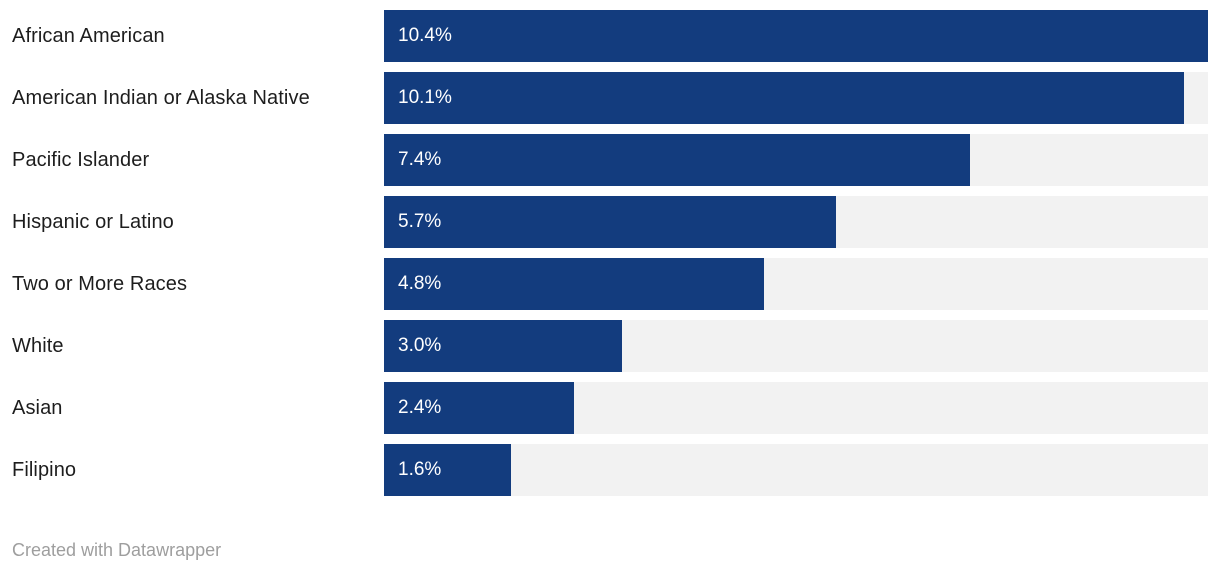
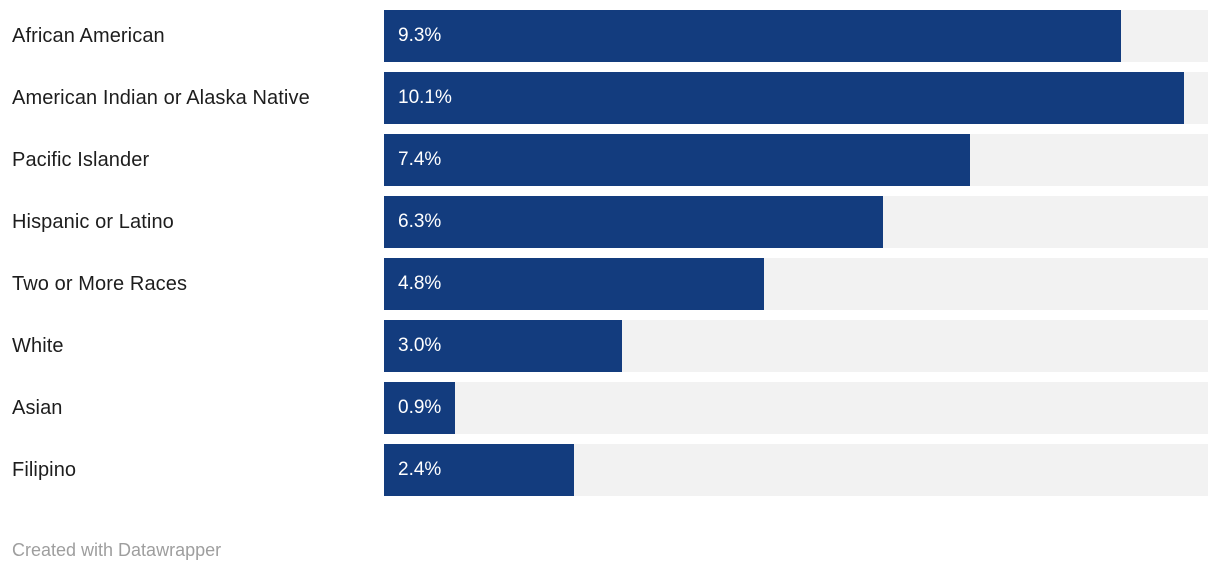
African American: 10.4% -> 9.3%
Hispanic or Latino: 5.7% -> 6.3%
Asian: 2.4% -> 0.9%
Filipino: 1.6% -> 2.4%
